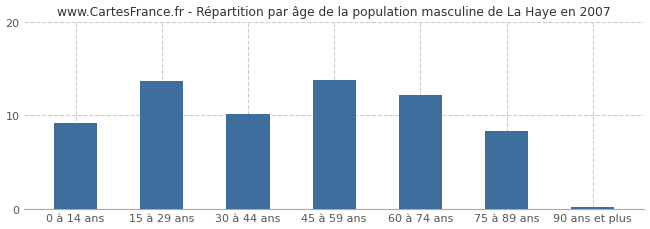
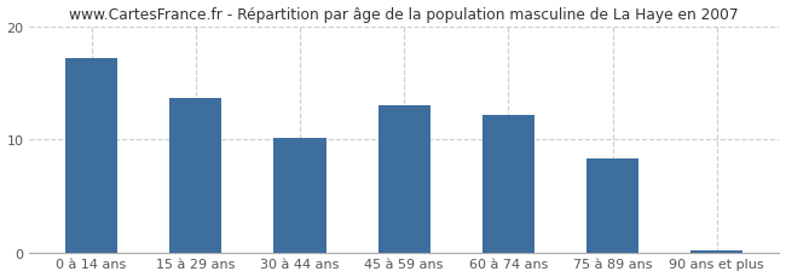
0 à 14 ans: 9.2 -> 17.2
45 à 59 ans: 13.8 -> 13.0
